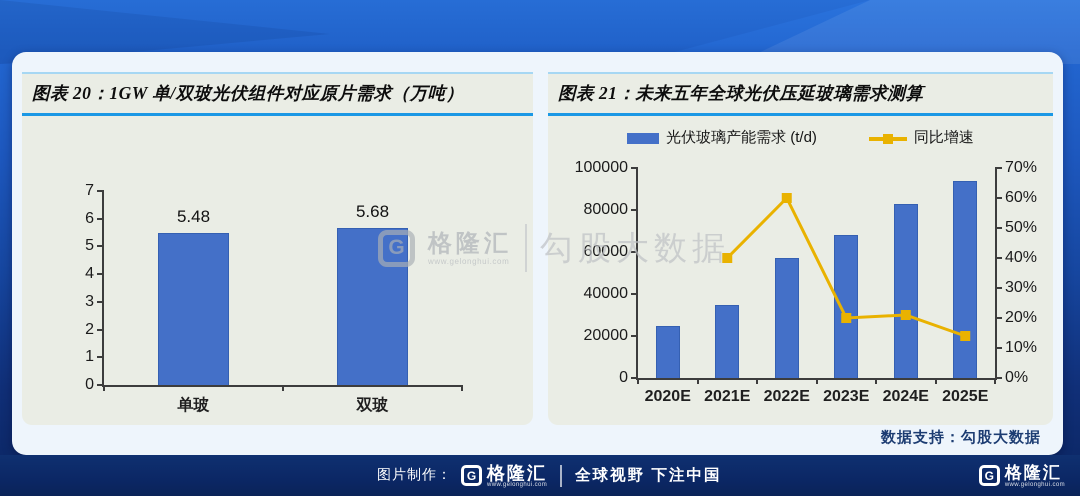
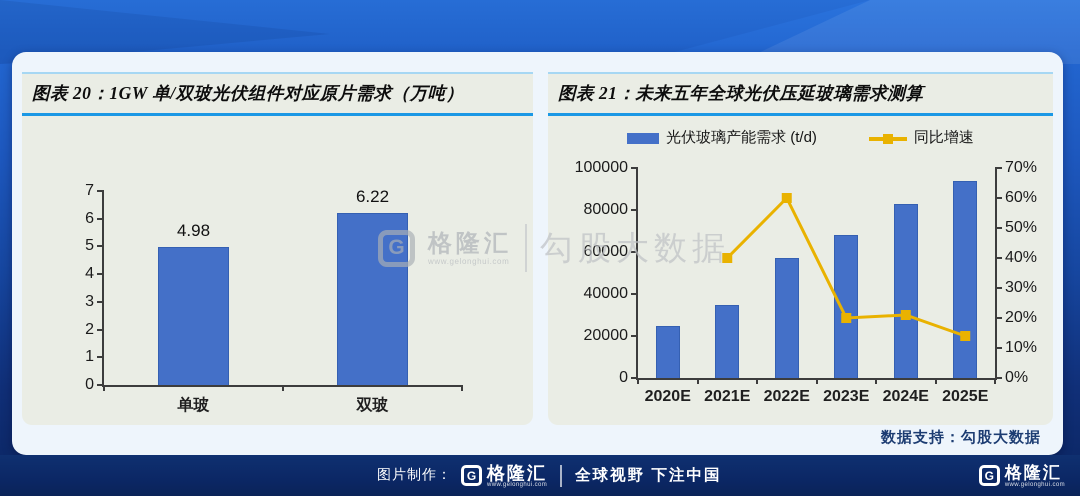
图表 20：1GW 单/双玻光伏组件对应原片需求（万吨）/单玻: 5.48 -> 4.98
图表 20：1GW 单/双玻光伏组件对应原片需求（万吨）/双玻: 5.68 -> 6.22
